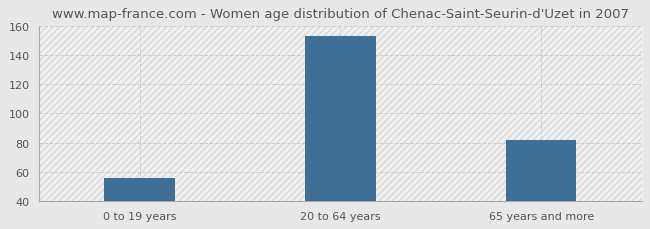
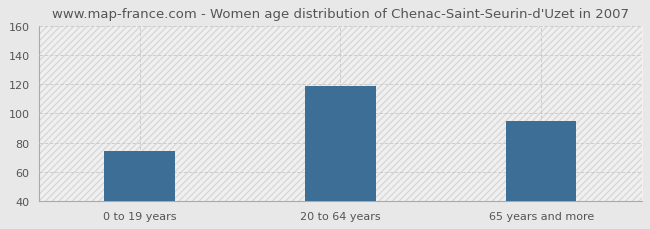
0 to 19 years: 56 -> 74
20 to 64 years: 153 -> 119
65 years and more: 82 -> 95
